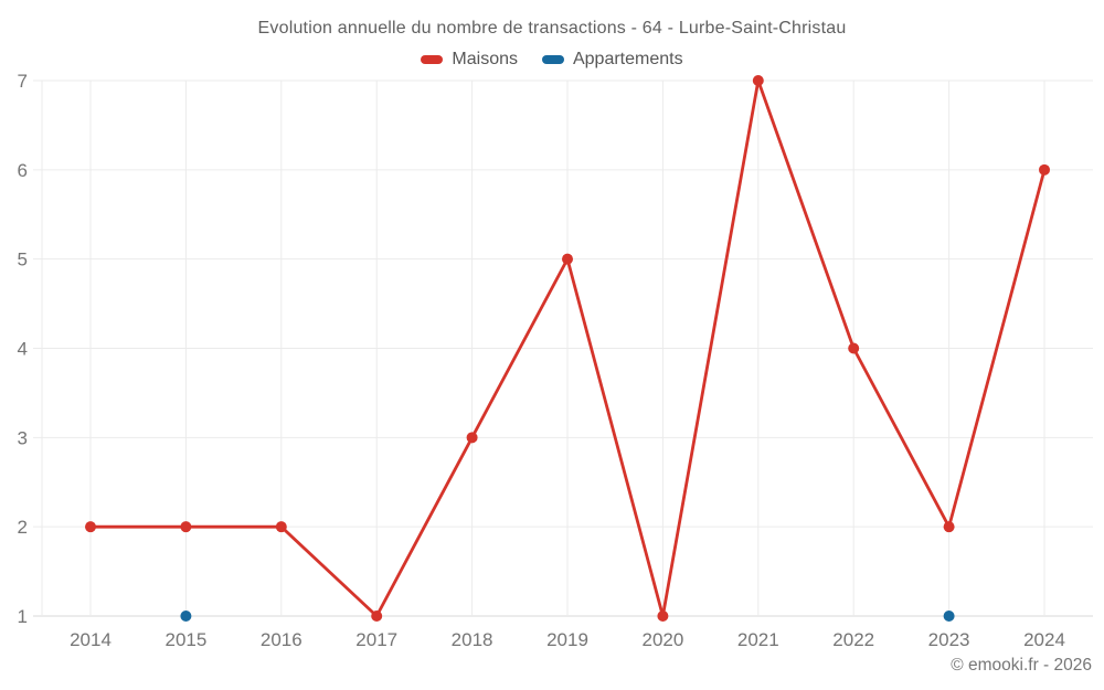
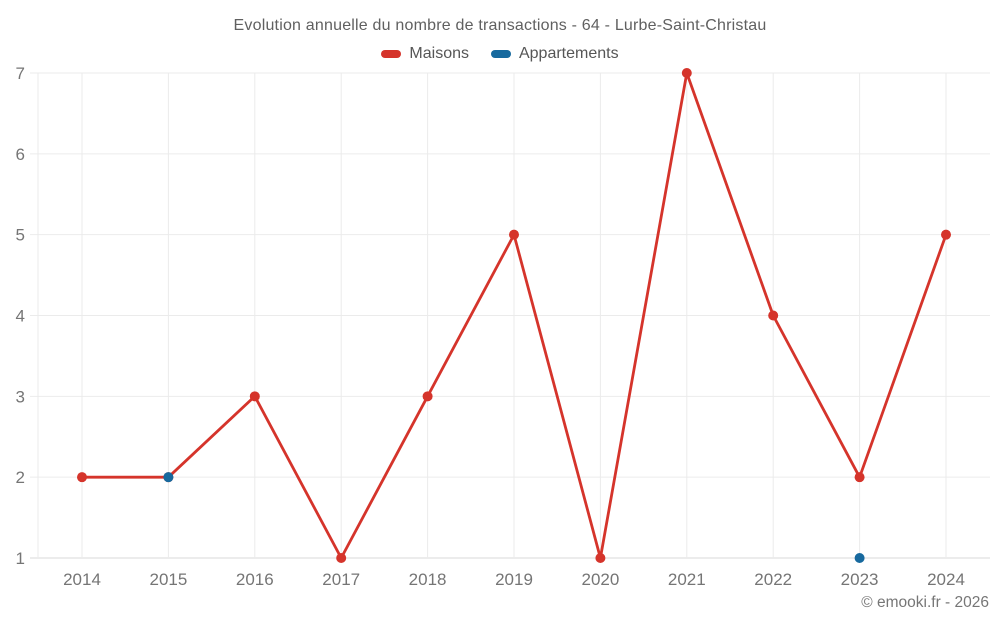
Appartements/2015: 1 -> 2
Maisons/2016: 2 -> 3
Maisons/2024: 6 -> 5
